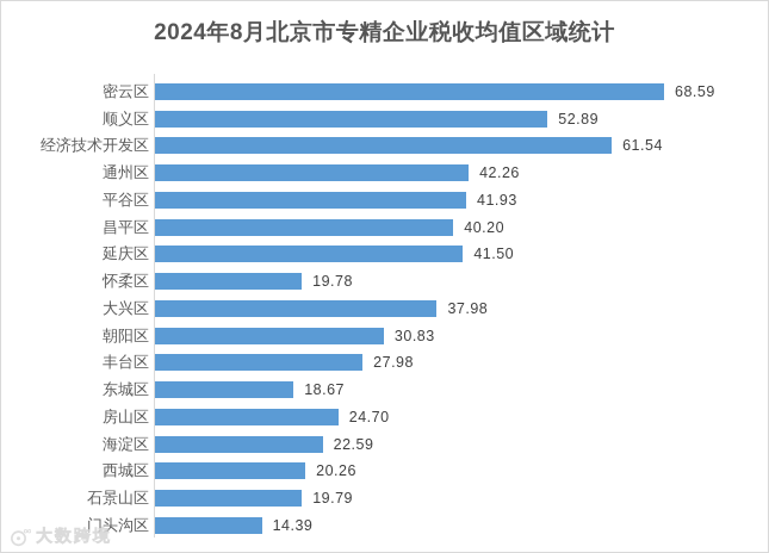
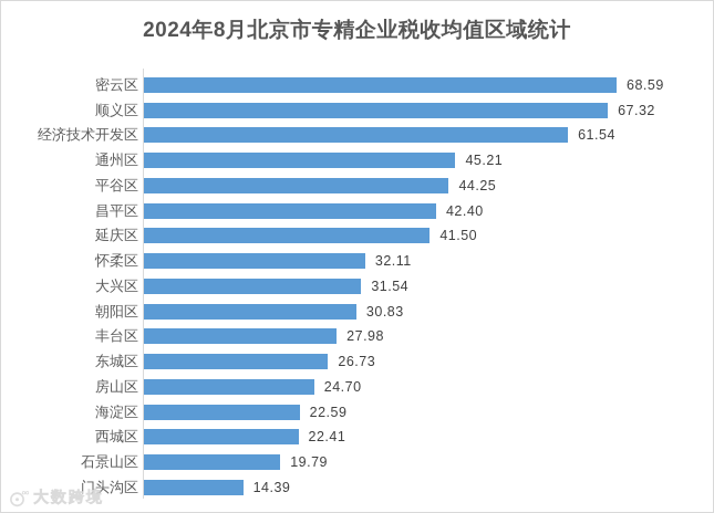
顺义区: 52.89 -> 67.32
通州区: 42.26 -> 45.21
平谷区: 41.93 -> 44.25
昌平区: 40.20 -> 42.40
怀柔区: 19.78 -> 32.11
大兴区: 37.98 -> 31.54
东城区: 18.67 -> 26.73
西城区: 20.26 -> 22.41
